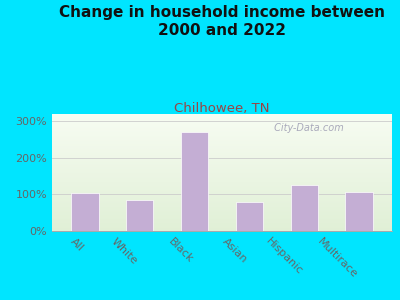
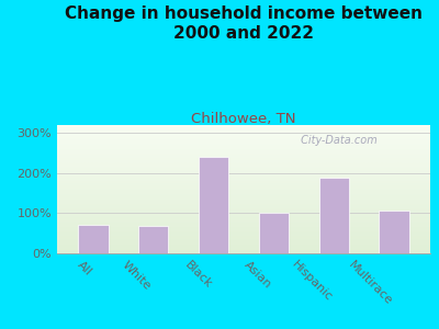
All: 105% -> 70%
White: 85% -> 68%
Black: 270% -> 242%
Asian: 80% -> 100%
Hispanic: 125% -> 188%
